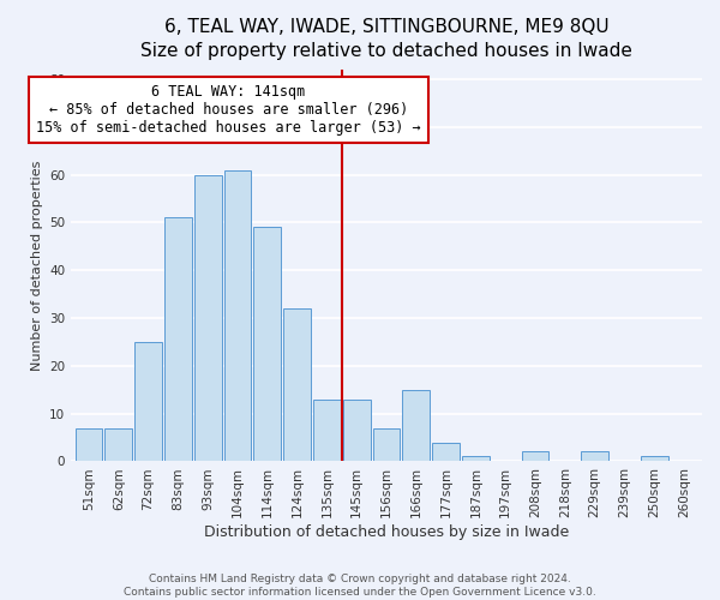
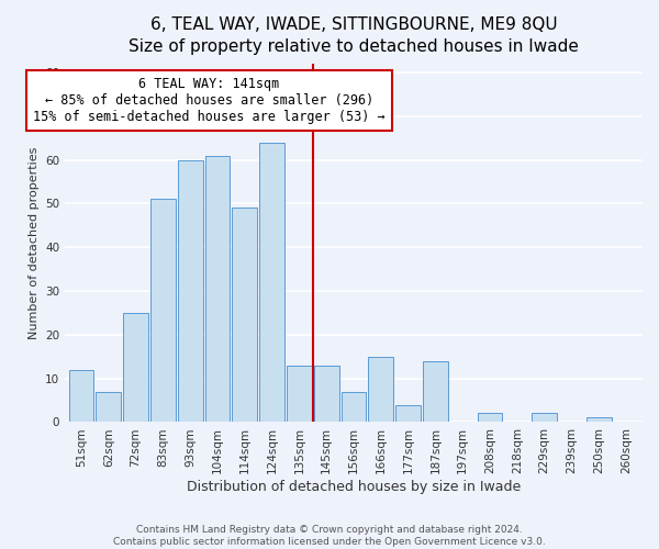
51sqm: 7 -> 12
124sqm: 32 -> 64
187sqm: 1 -> 14
